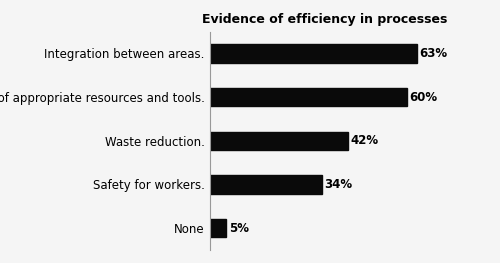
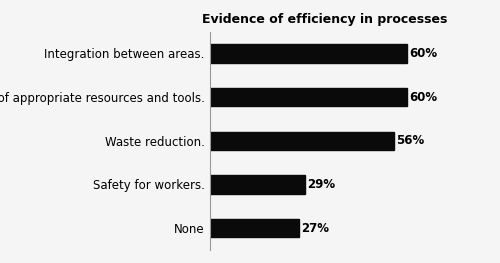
Integration between areas.: 63% -> 60%
Waste reduction.: 42% -> 56%
Safety for workers.: 34% -> 29%
None: 5% -> 27%
